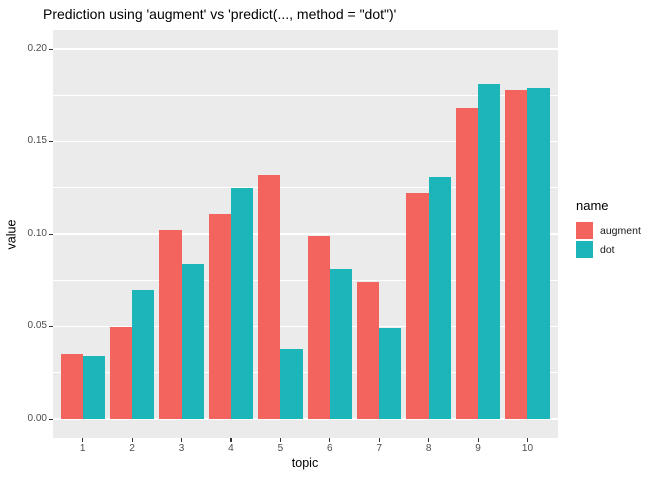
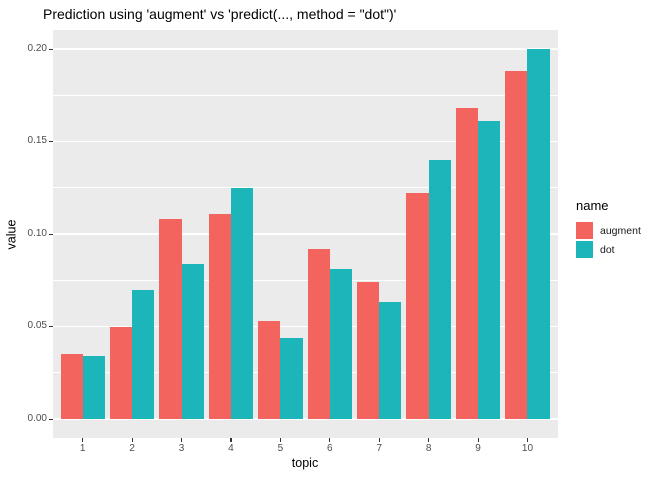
augment/3: 0.102 -> 0.108
augment/5: 0.132 -> 0.053
dot/5: 0.038 -> 0.044
augment/6: 0.099 -> 0.092
dot/7: 0.049 -> 0.063
dot/8: 0.131 -> 0.140
dot/9: 0.181 -> 0.161
augment/10: 0.178 -> 0.188
dot/10: 0.179 -> 0.200
